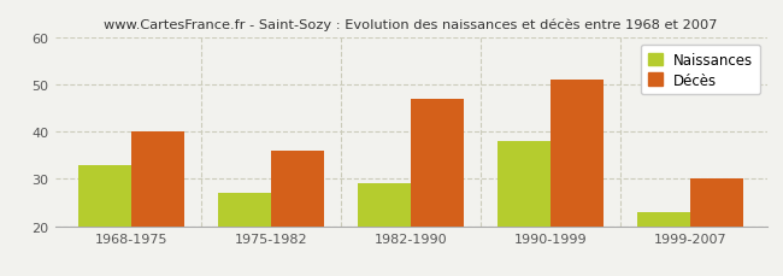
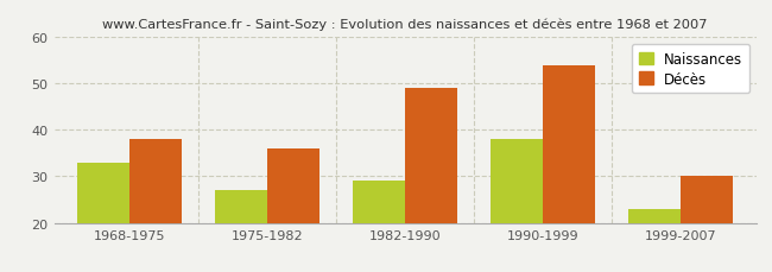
Décès/1968-1975: 40 -> 38
Décès/1982-1990: 47 -> 49
Décès/1990-1999: 51 -> 54
